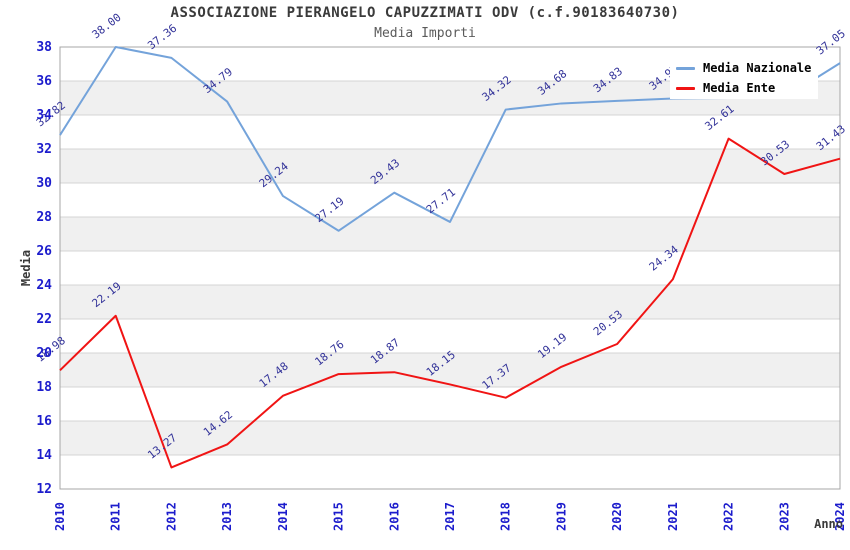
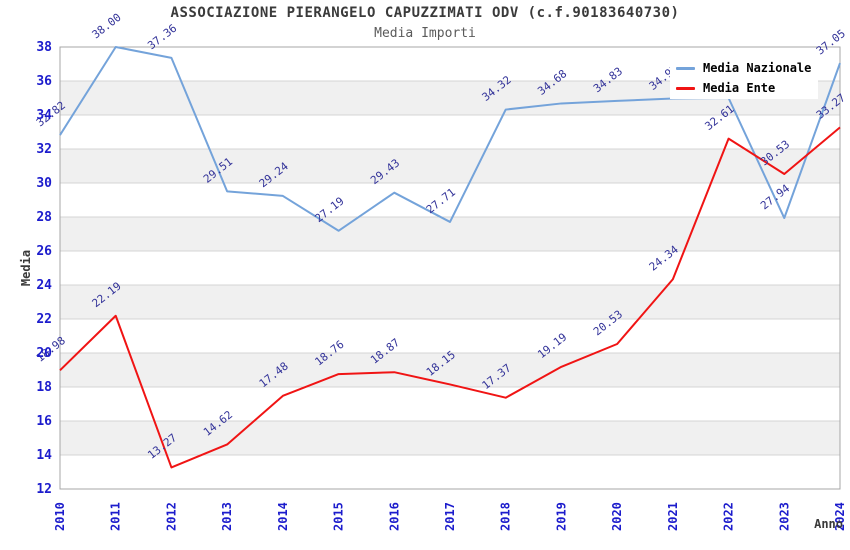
Media Nazionale/2013: 34.79 -> 29.51
Media Nazionale/2023: 35.00 -> 27.94
Media Ente/2024: 31.43 -> 33.27
